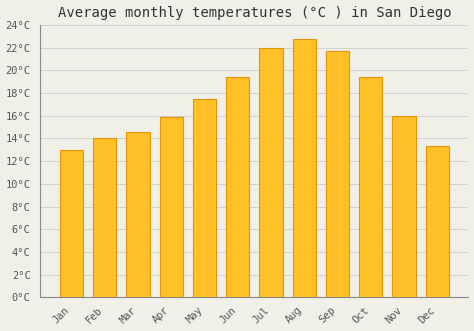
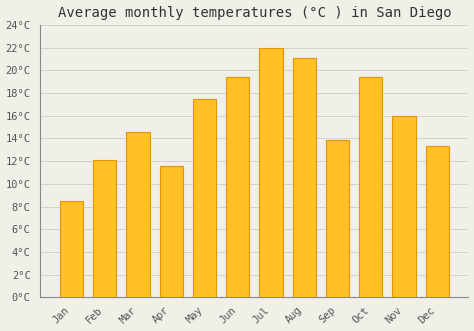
Jan: 13.0°C -> 8.5°C
Feb: 14.0°C -> 12.1°C
Apr: 15.9°C -> 11.6°C
Aug: 22.8°C -> 21.1°C
Sep: 21.7°C -> 13.9°C
